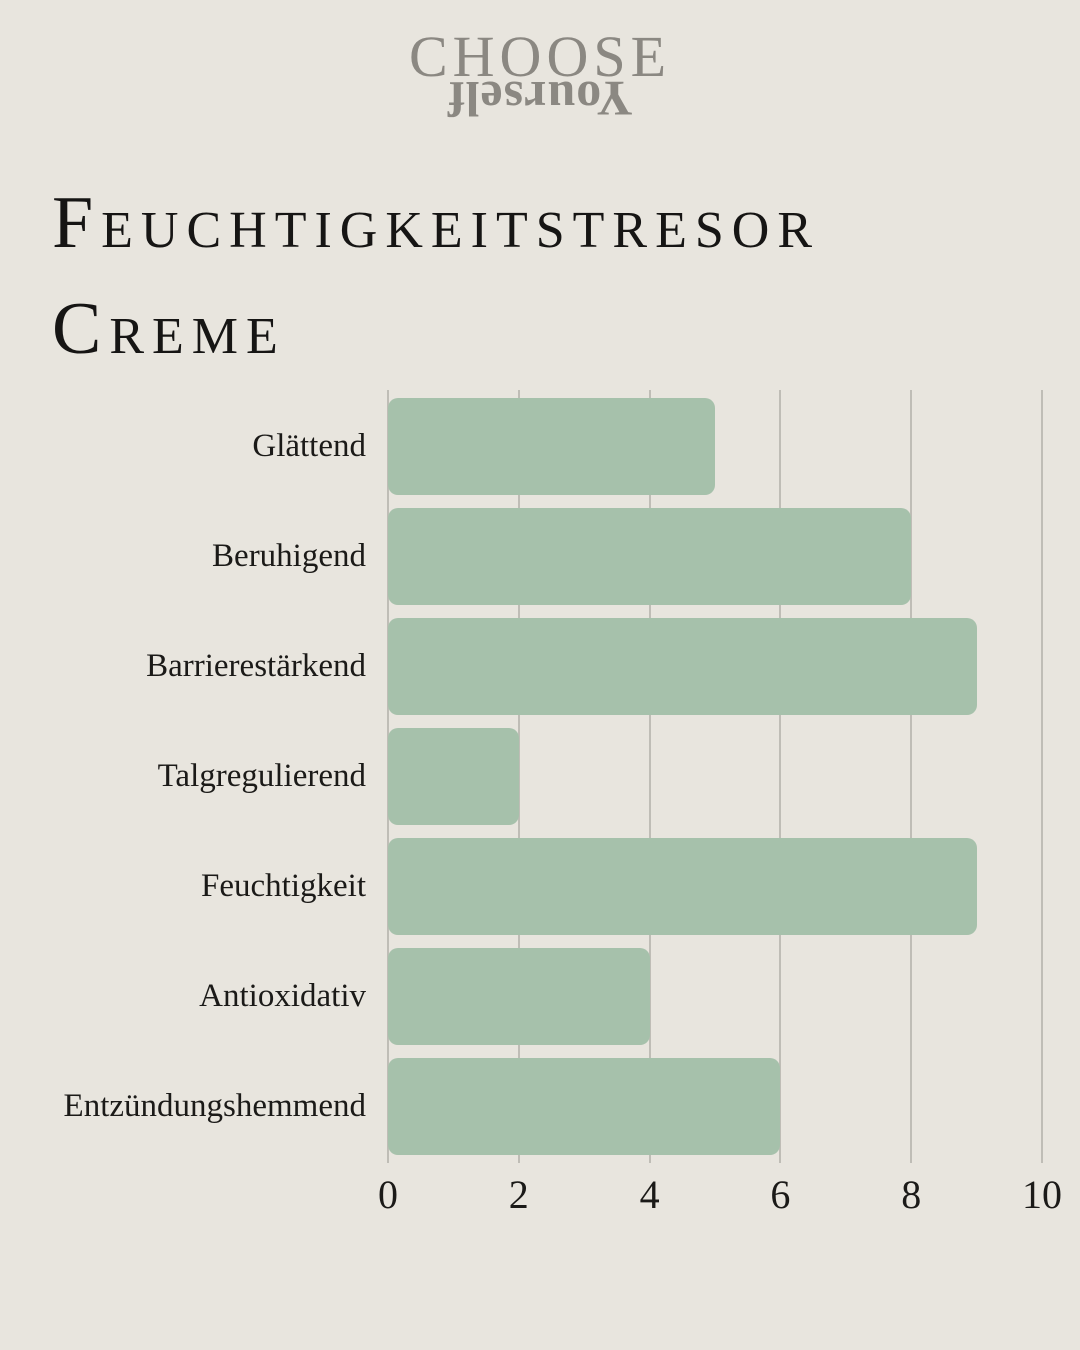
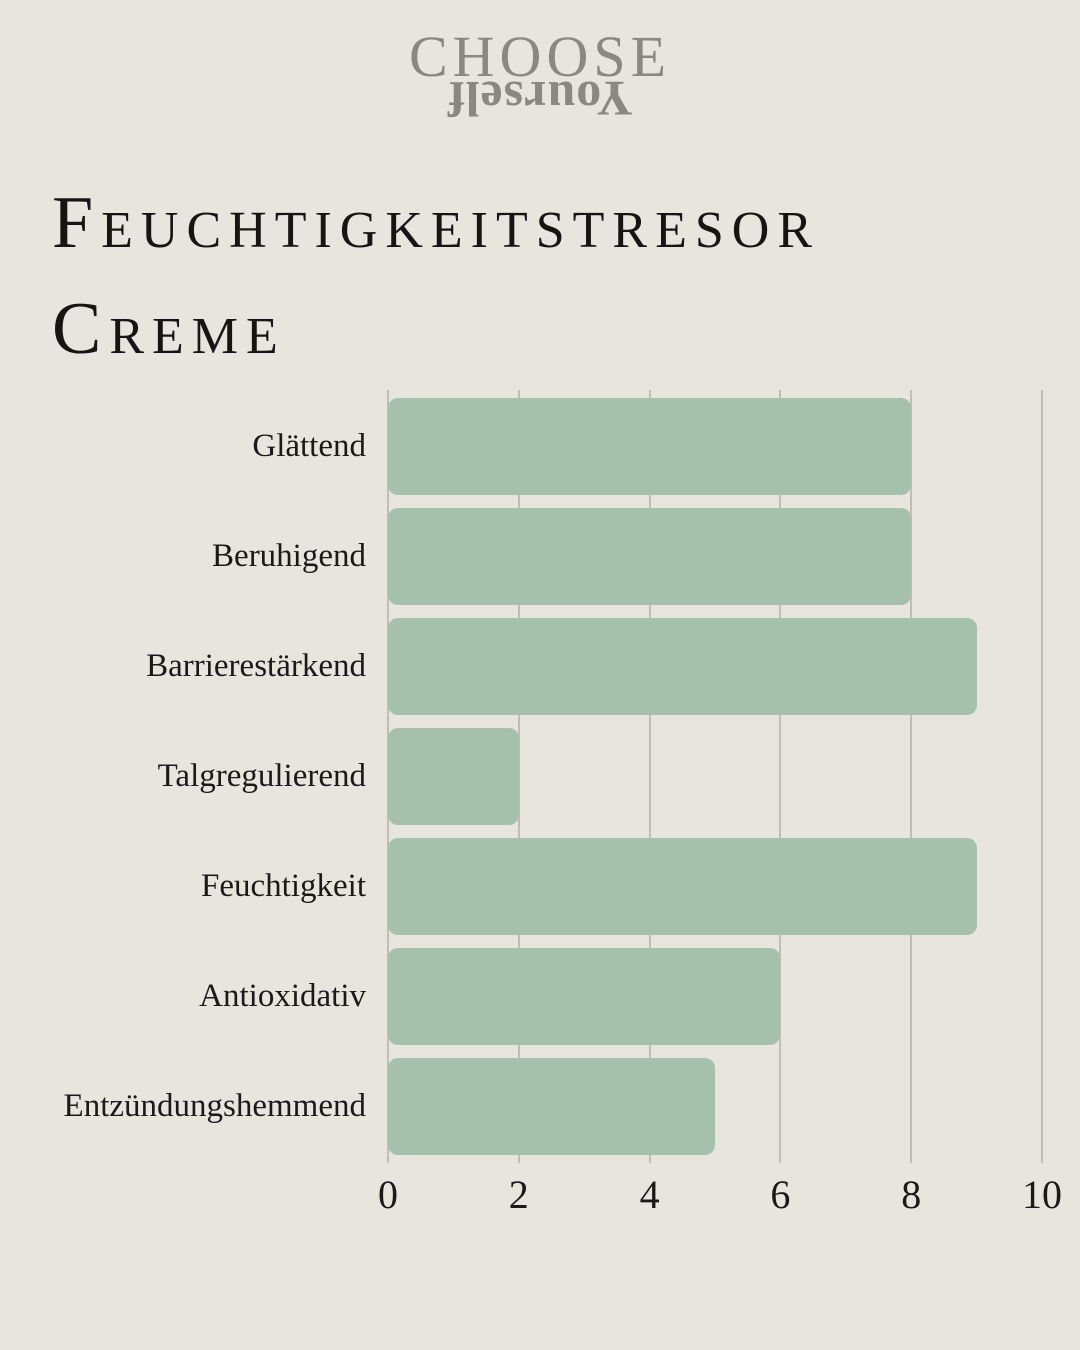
Glättend: 5 -> 8
Antioxidativ: 4 -> 6
Entzündungshemmend: 6 -> 5
